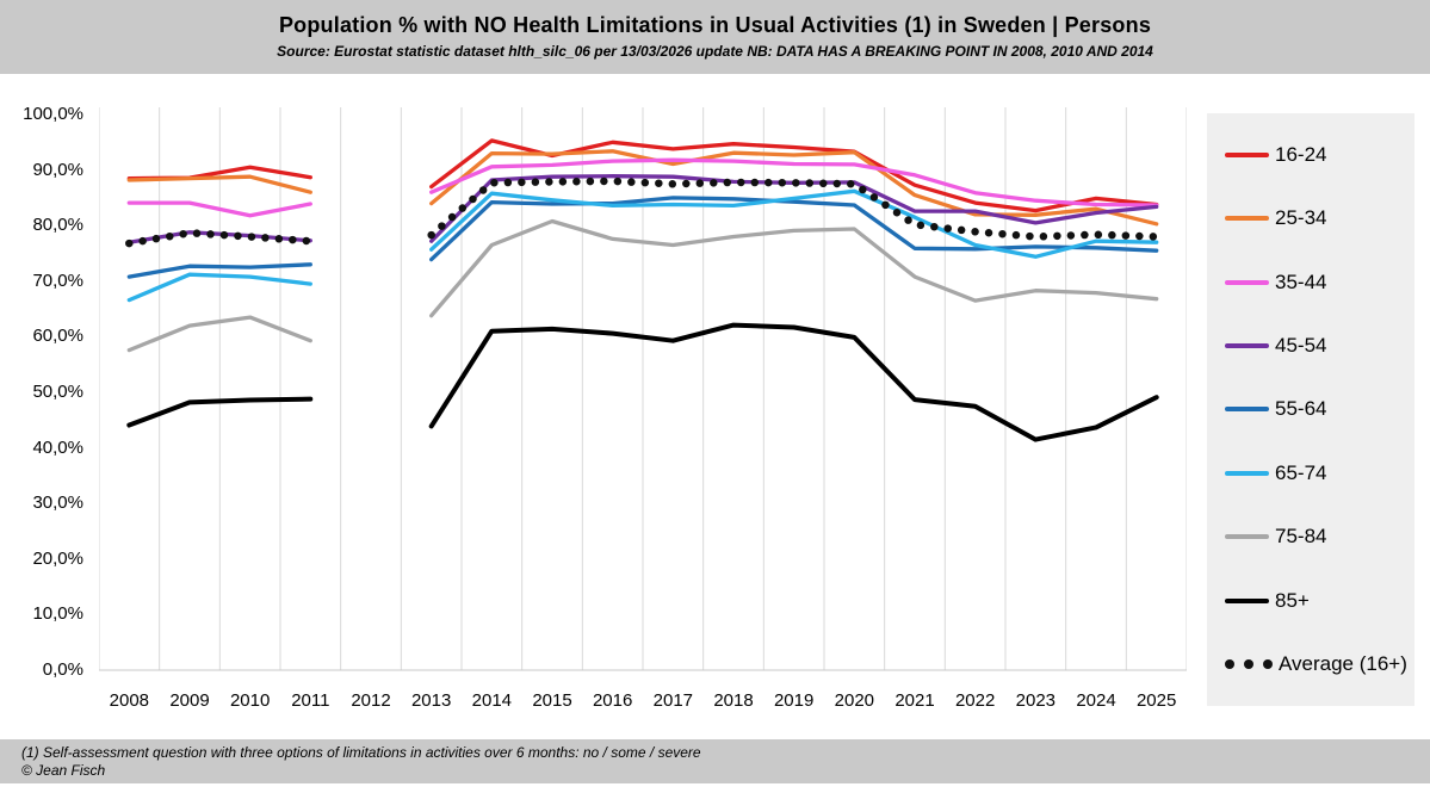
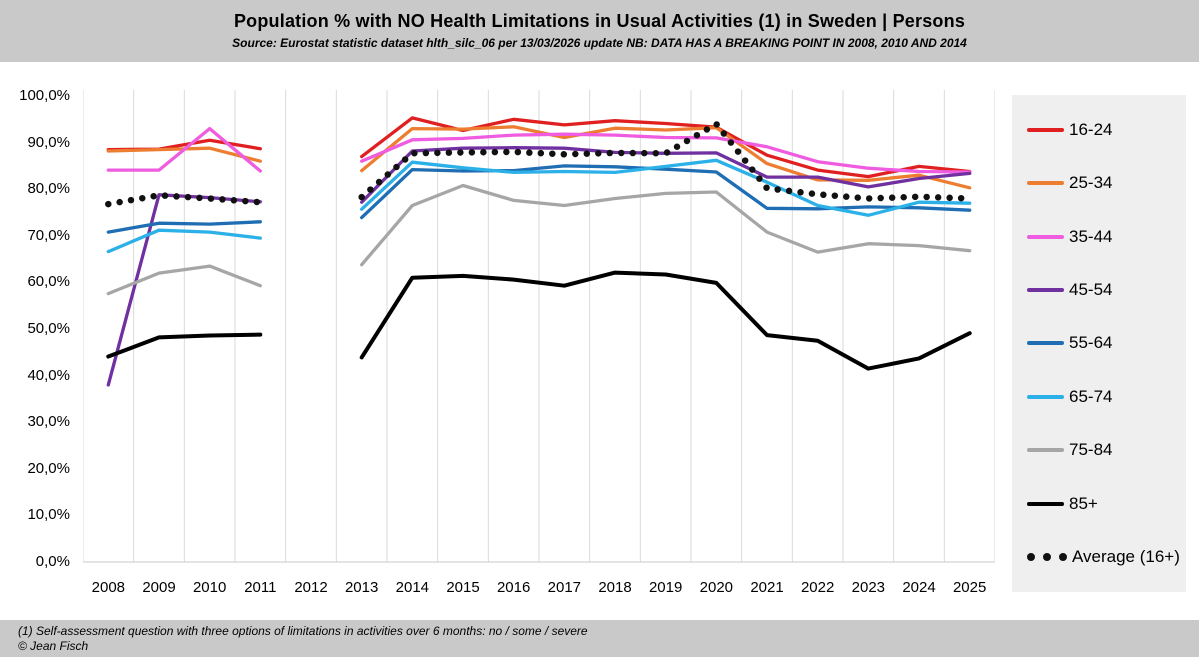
45-54/2008: 77% -> 38%
35-44/2010: 82% -> 93%
Average (16+)/2020: 88% -> 94%
